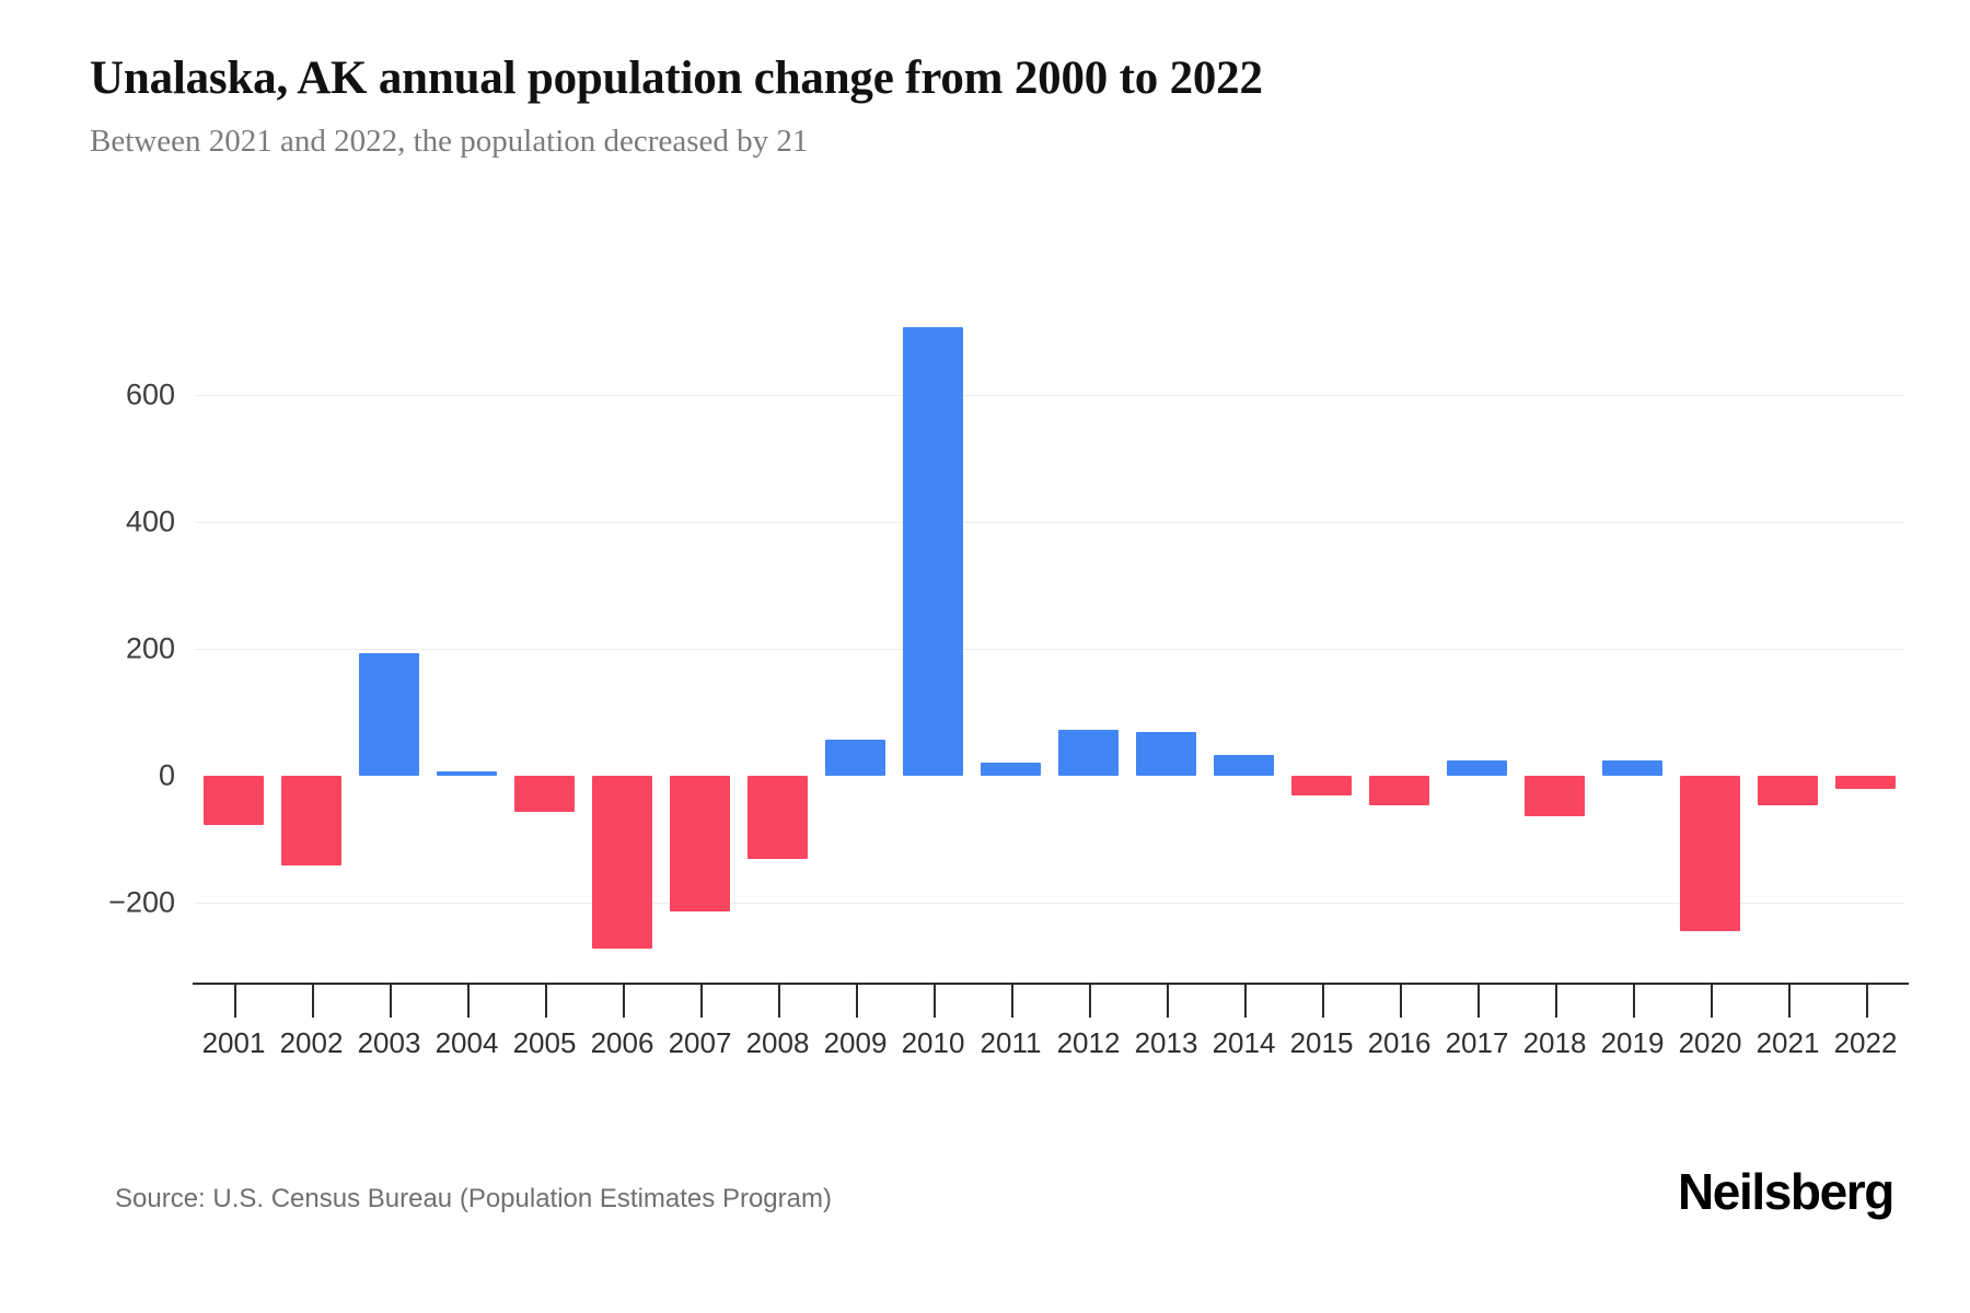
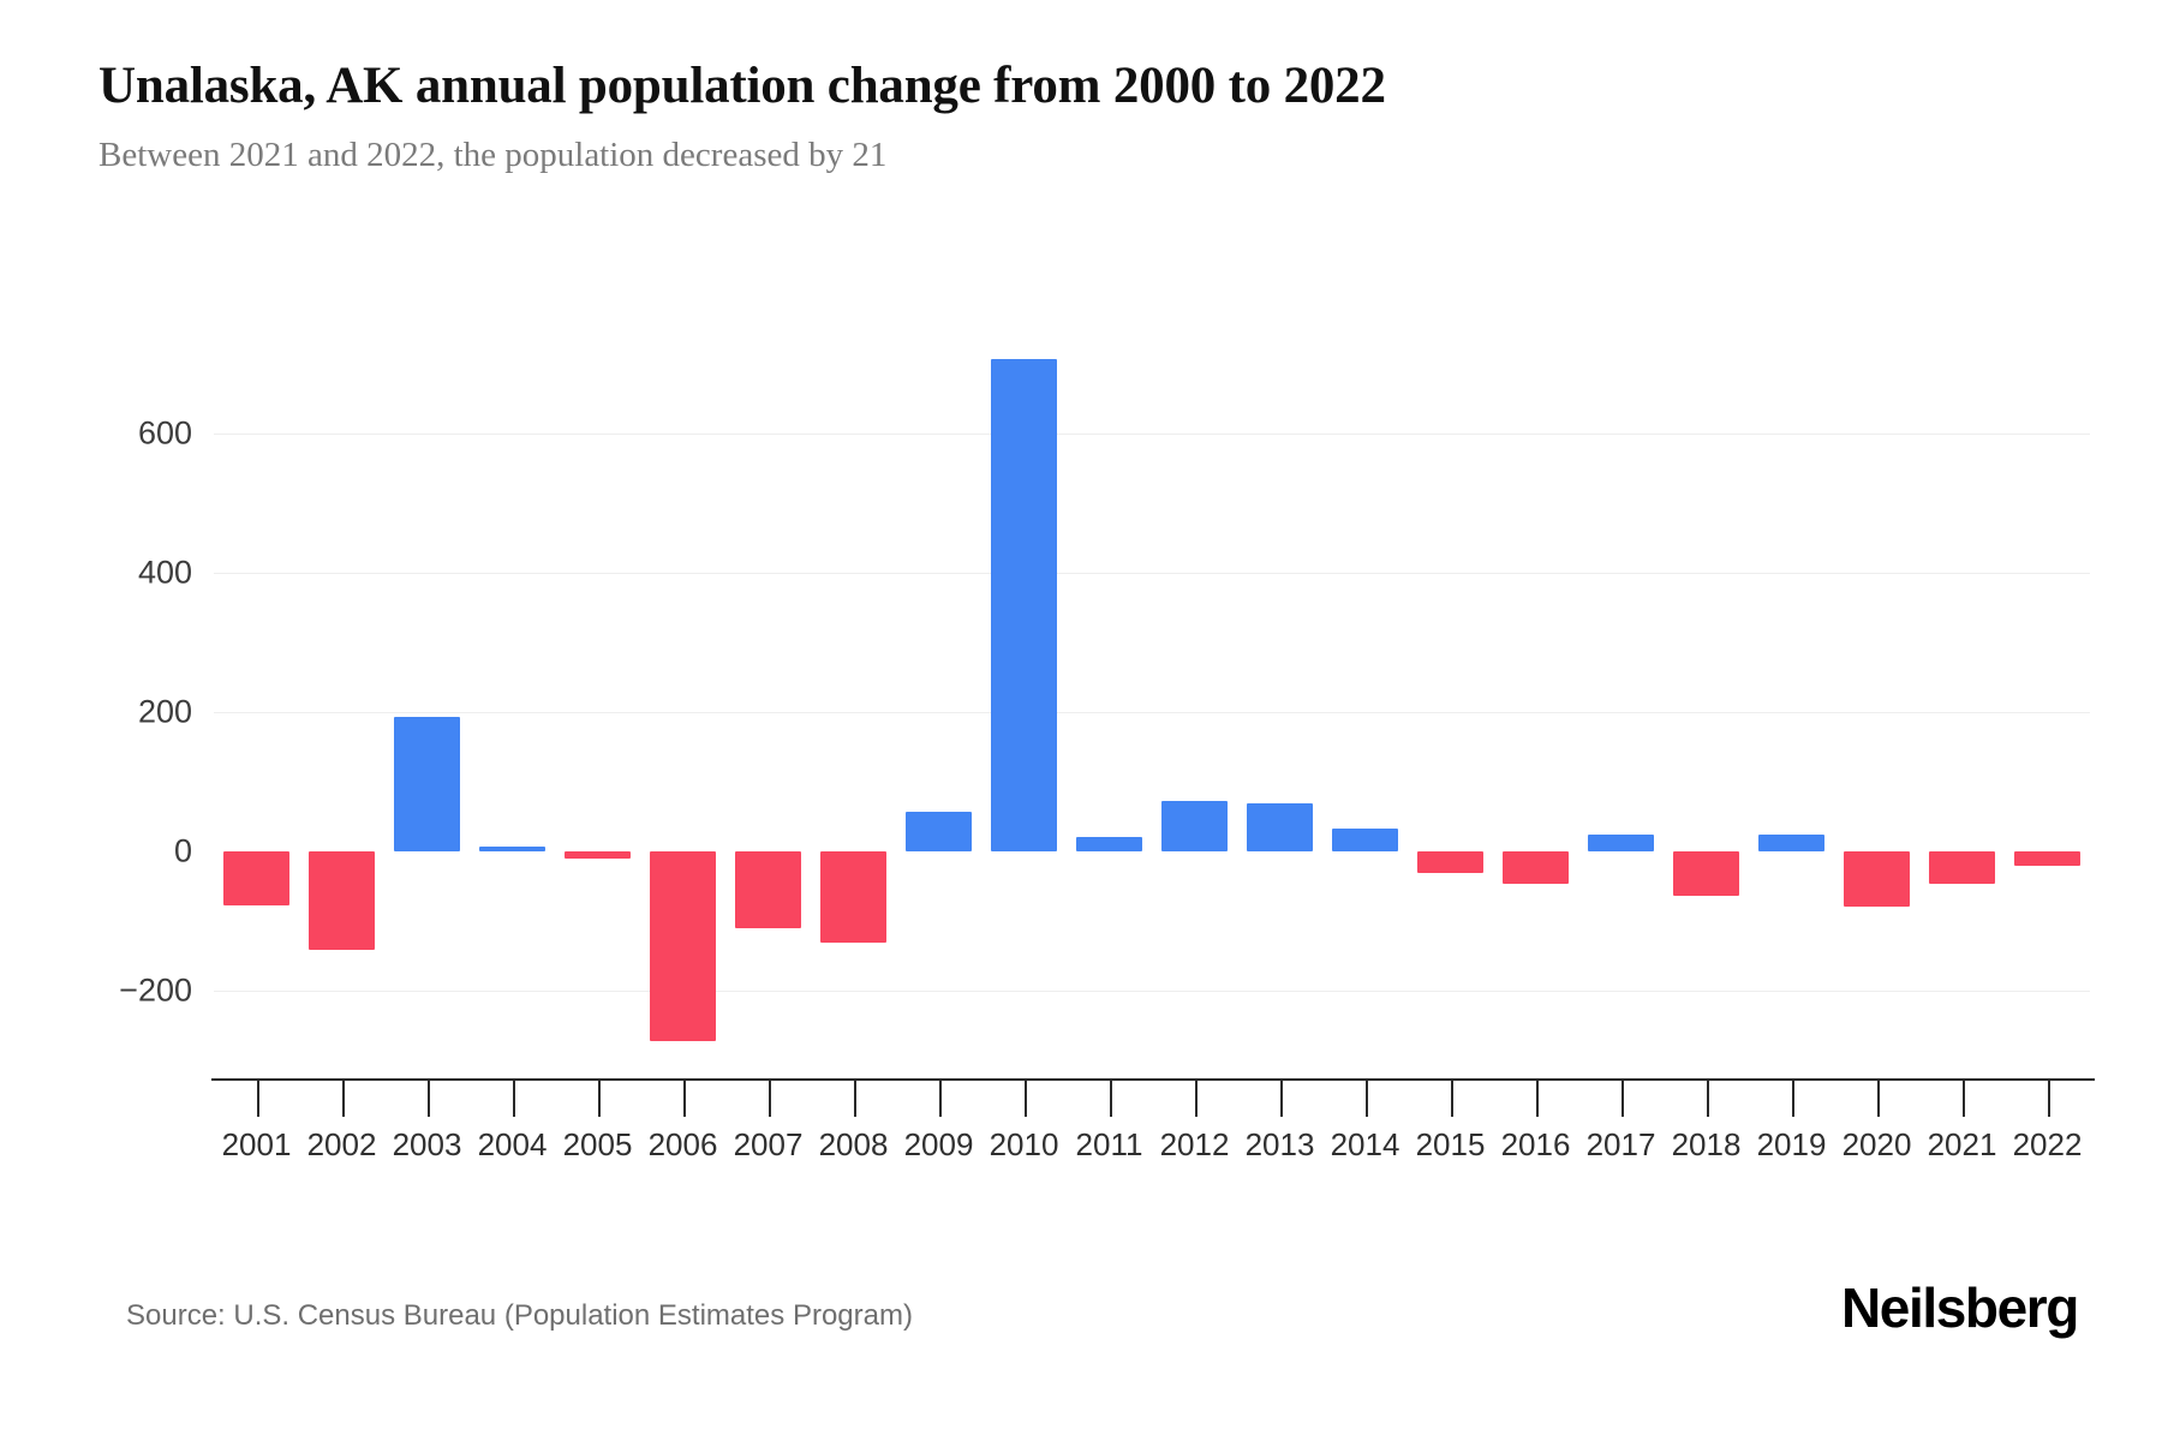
2005: -60 -> -10
2007: -210 -> -110
2020: -240 -> -80
